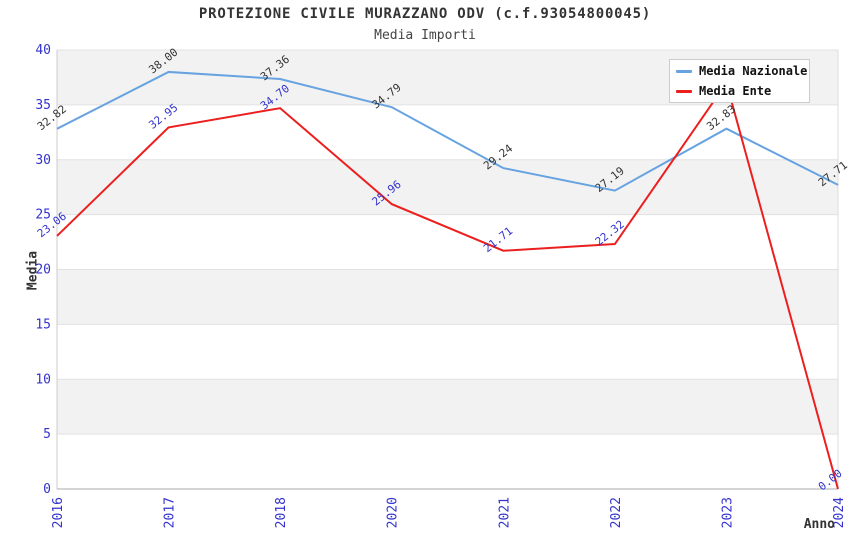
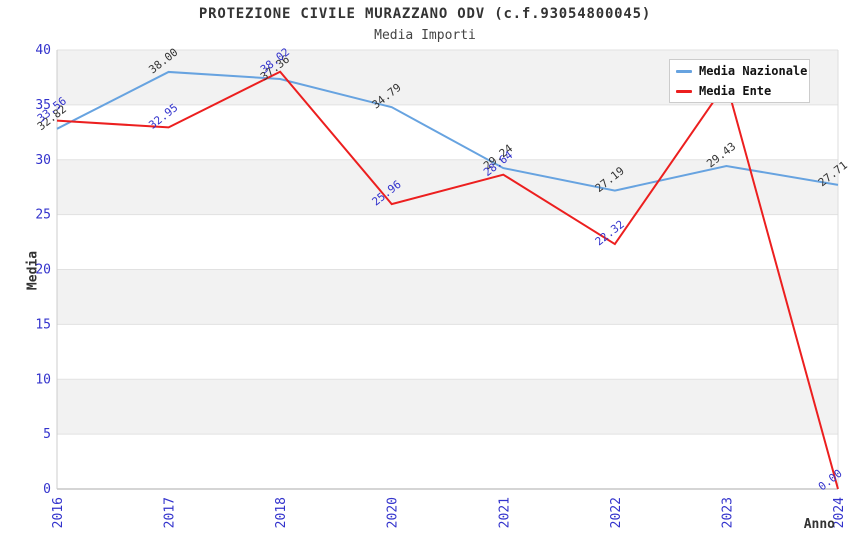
Media Ente/2016: 23.06 -> 33.56
Media Ente/2018: 34.70 -> 38.02
Media Ente/2021: 21.71 -> 28.64
Media Nazionale/2023: 32.83 -> 29.43
